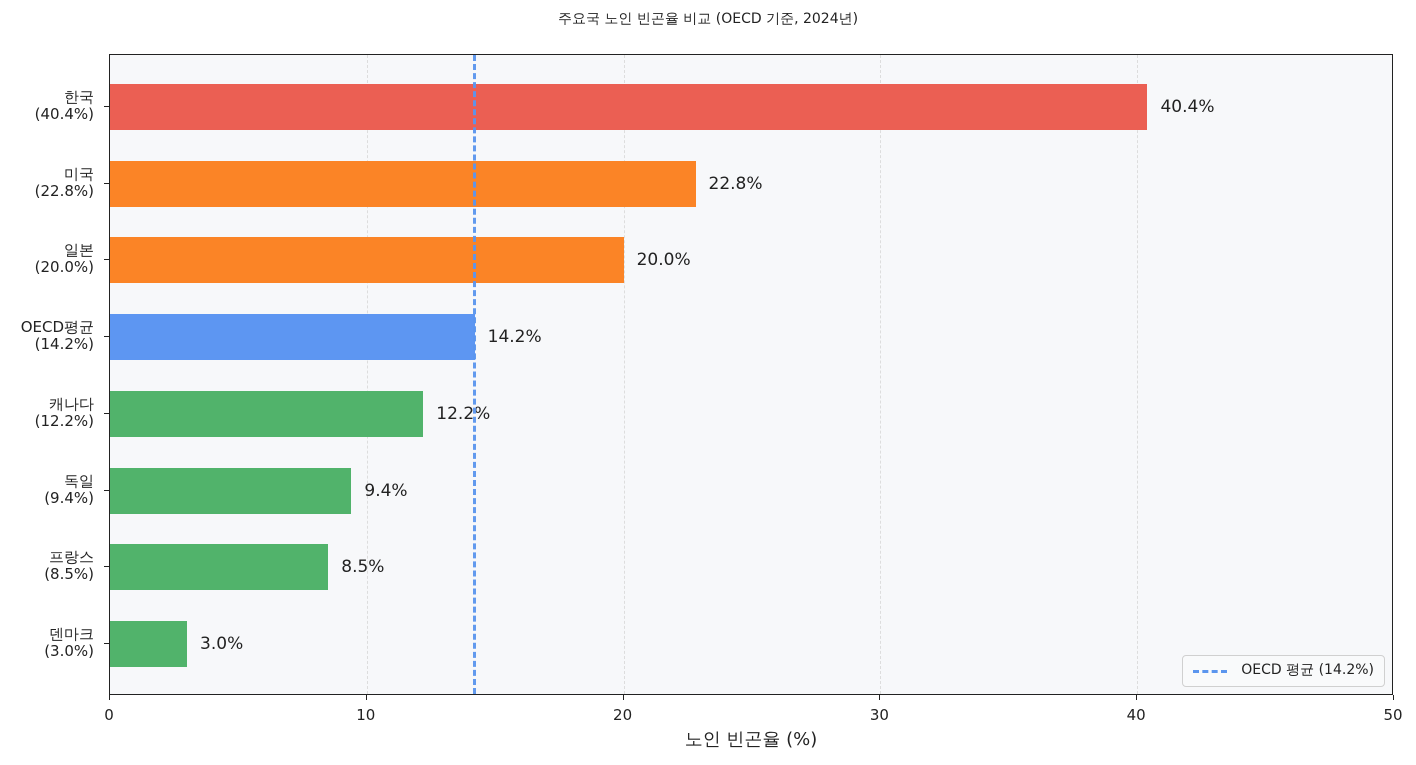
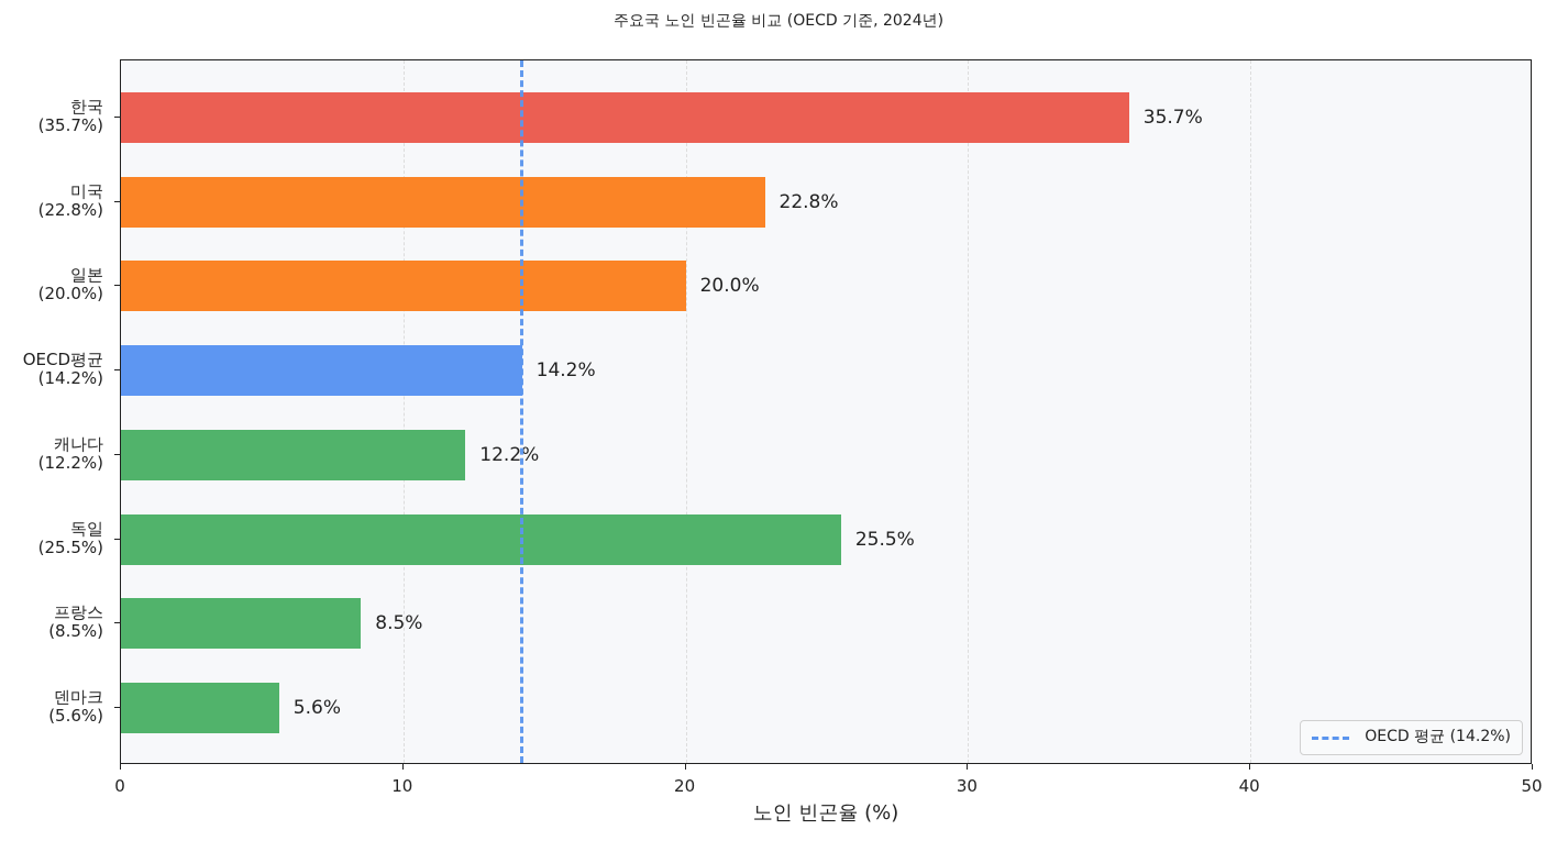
한국: 40.4% -> 35.7%
독일: 9.4% -> 25.5%
덴마크: 3.0% -> 5.6%
